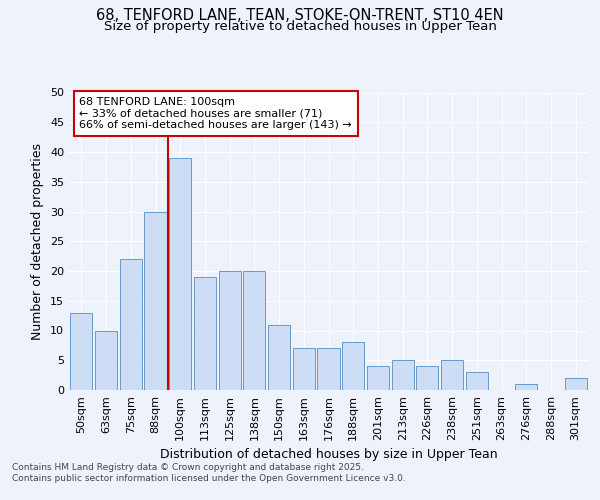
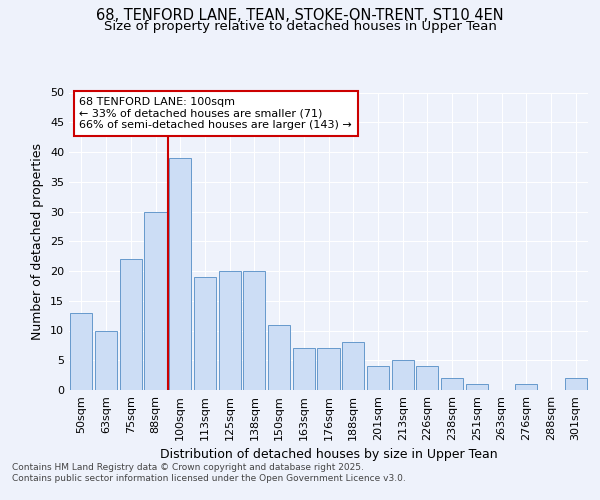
238sqm: 5 -> 2
251sqm: 3 -> 1
